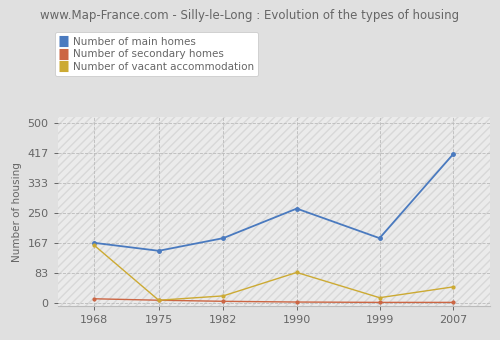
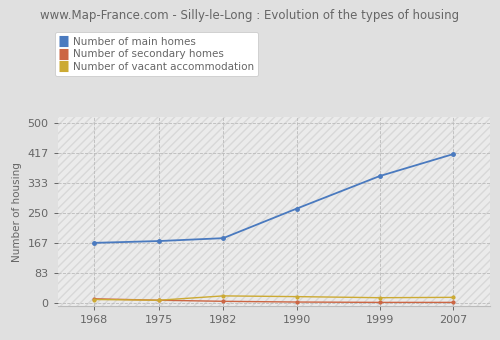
Number of vacant accommodation/1968: 160 -> 10
Number of main homes/1975: 145 -> 172
Number of vacant accommodation/1990: 85 -> 18
Number of main homes/1999: 180 -> 352
Number of vacant accommodation/2007: 45 -> 16
